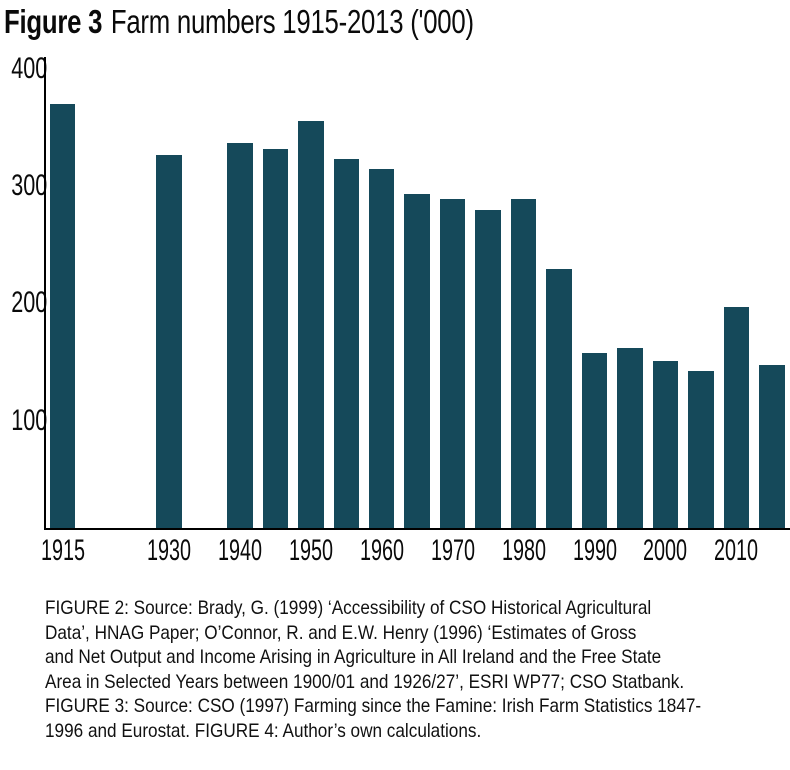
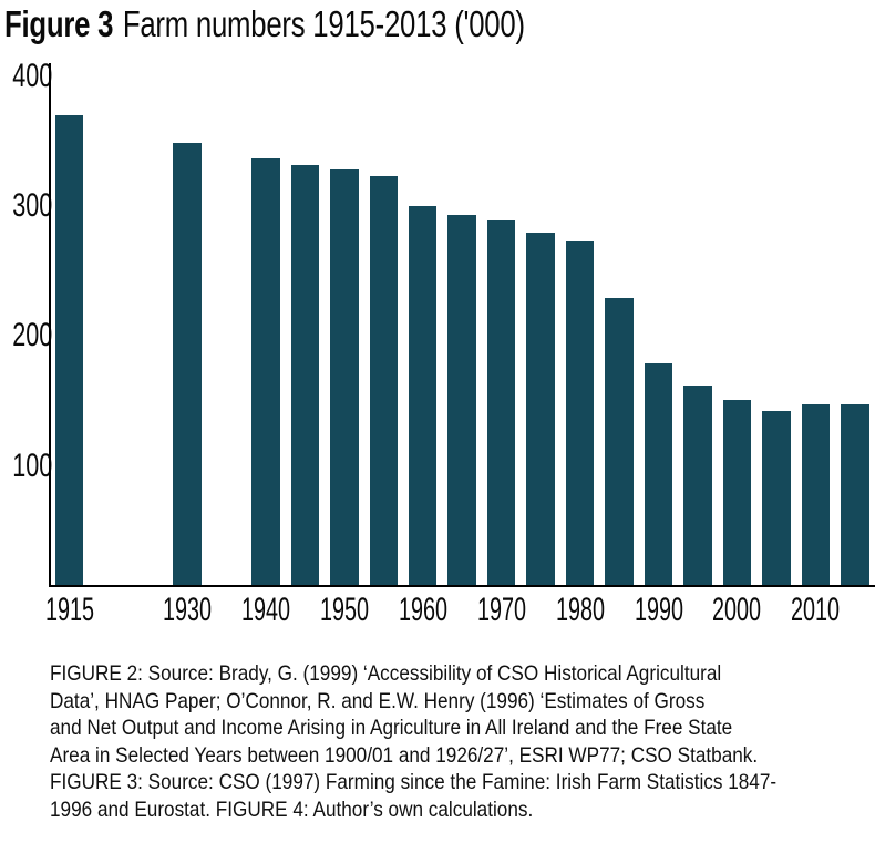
1930: 325 -> 347
1950: 354 -> 326
1960: 312 -> 298
1980: 286 -> 270
1990: 152 -> 174
2010: 192 -> 142
